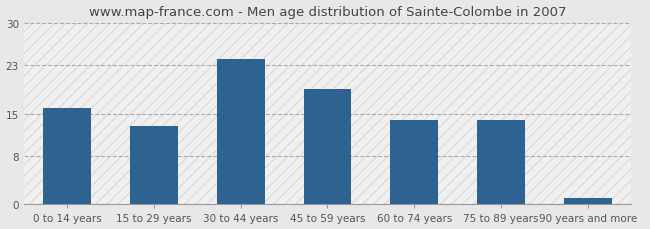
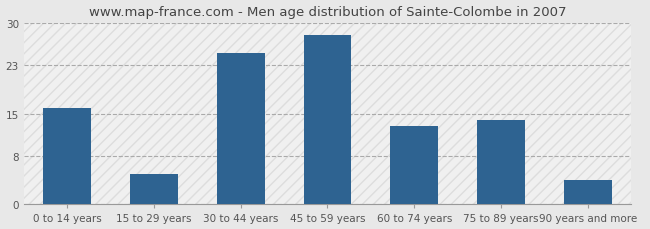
15 to 29 years: 13 -> 5
30 to 44 years: 24 -> 25
45 to 59 years: 19 -> 28
60 to 74 years: 14 -> 13
90 years and more: 1 -> 4
